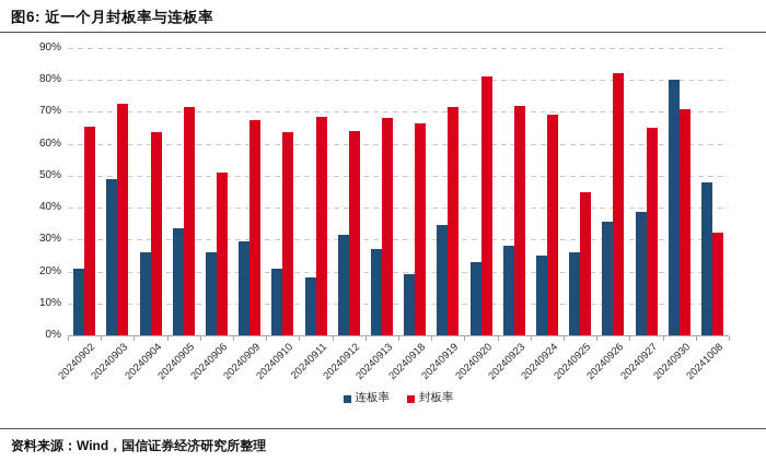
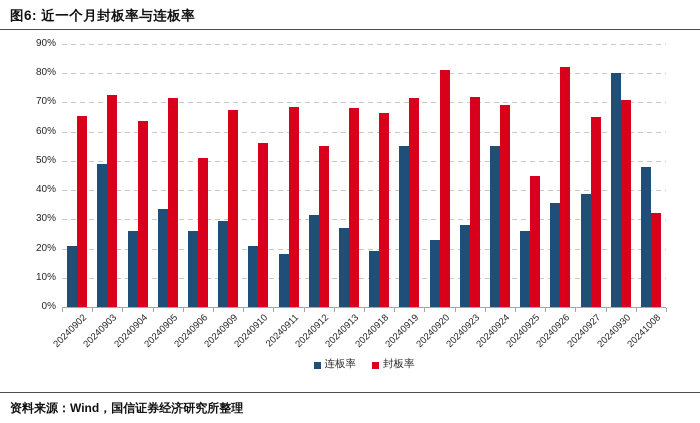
封板率/20240910: 64% -> 56%
封板率/20240912: 64% -> 55%
连板率/20240919: 34% -> 55%
连板率/20240924: 25% -> 55%
